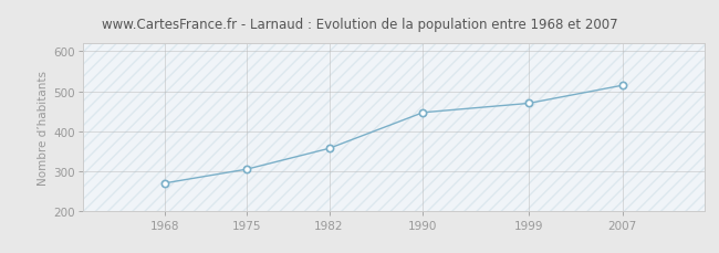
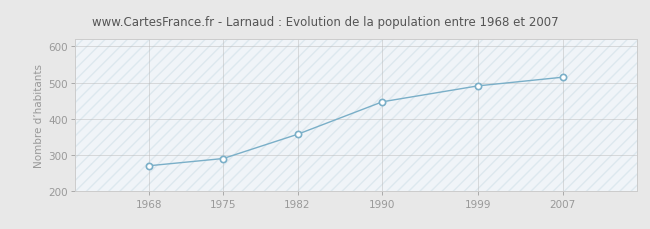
1975: 305 -> 290
1999: 470 -> 491
